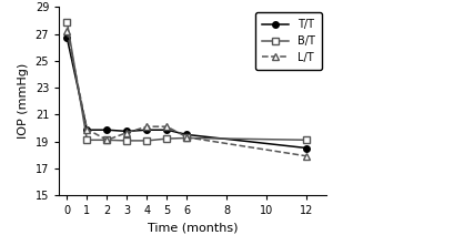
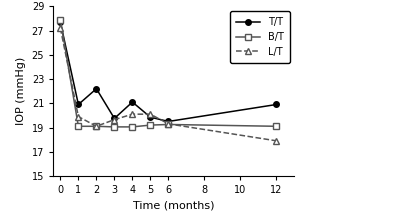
T/T/0: 26.7 -> 27.7
T/T/1: 19.9 -> 20.9
T/T/2: 19.9 -> 22.2
T/T/4: 19.9 -> 21.1
T/T/12: 18.5 -> 20.9
